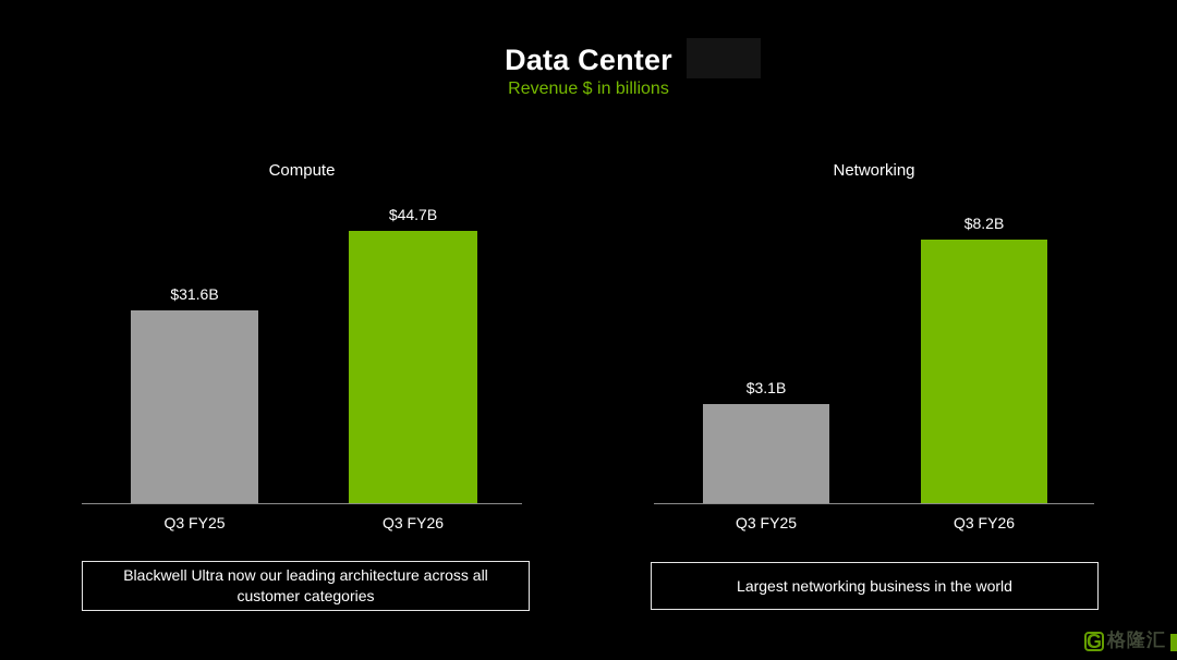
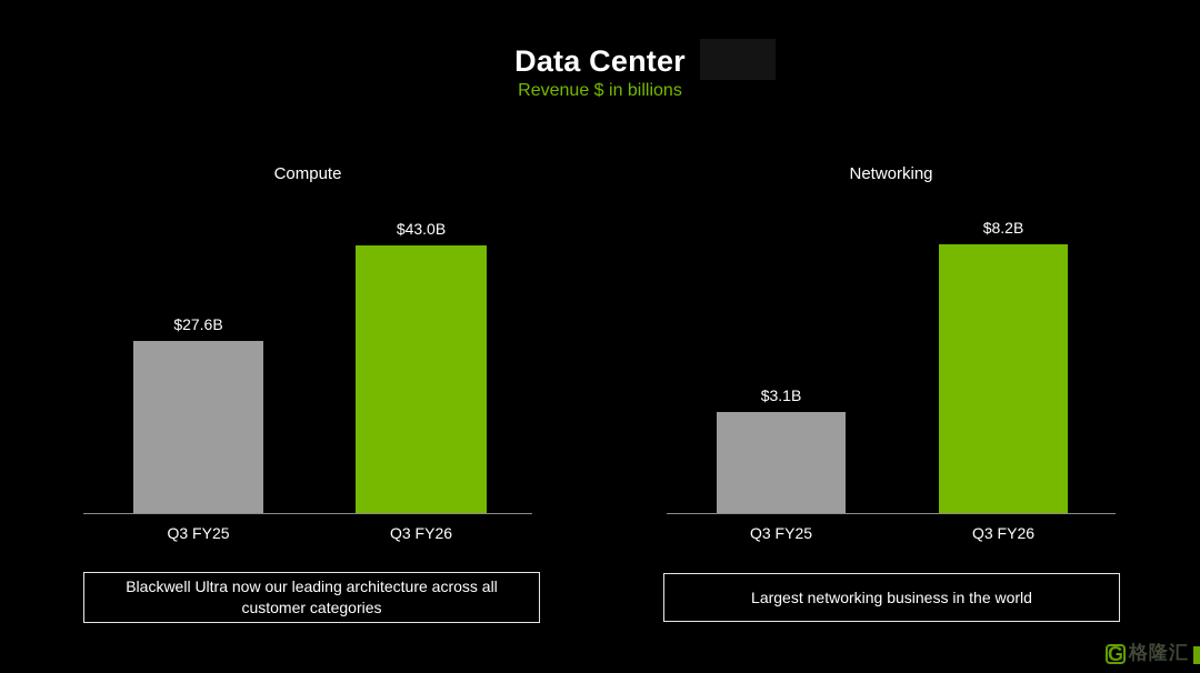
Compute/Q3 FY25: $31.6B -> $27.6B
Compute/Q3 FY26: $44.7B -> $43.0B
